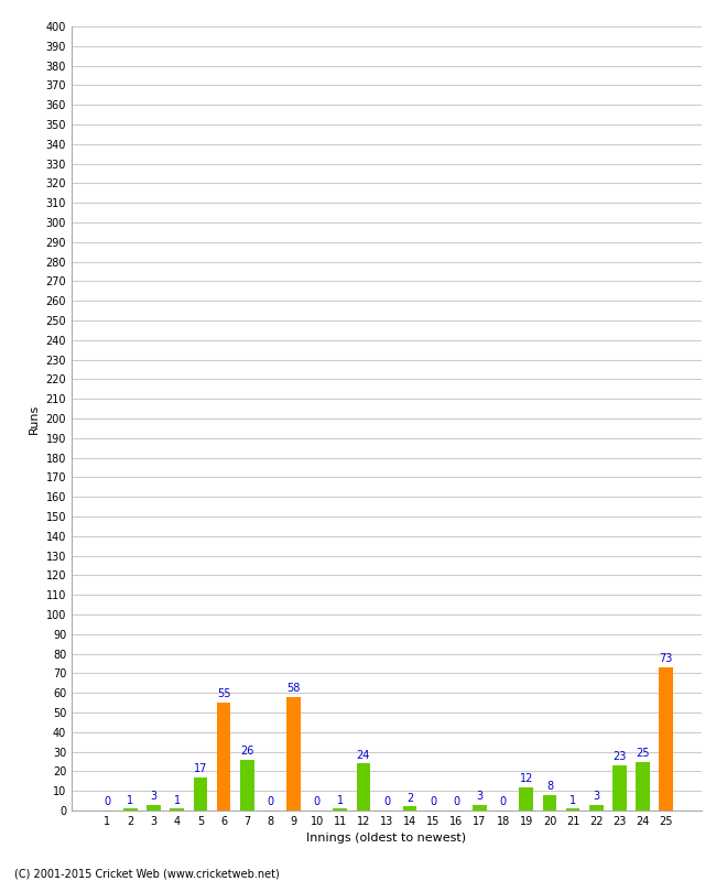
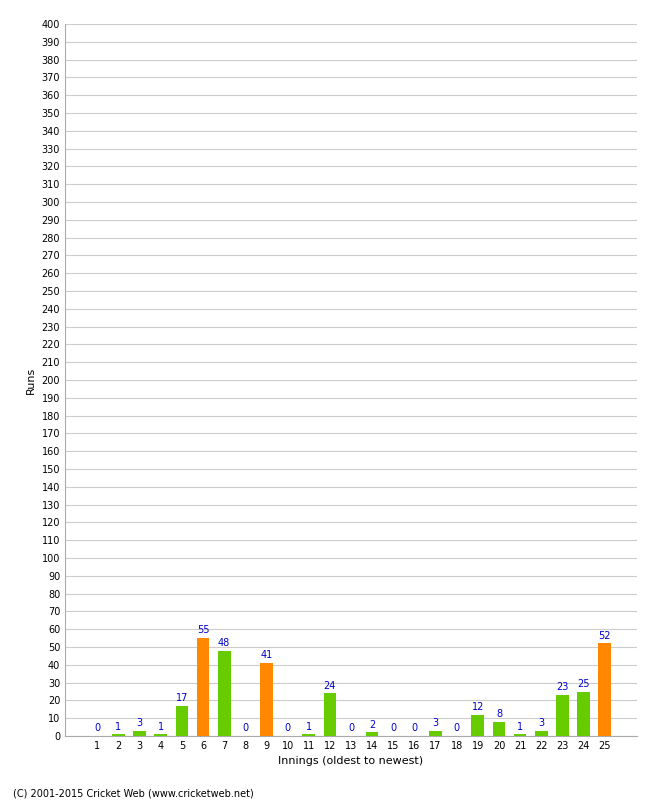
7: 26 -> 48
9: 58 -> 41
25: 73 -> 52
